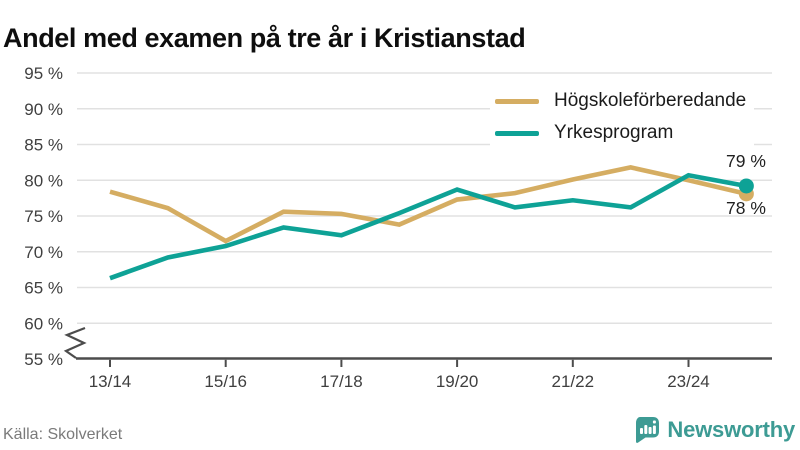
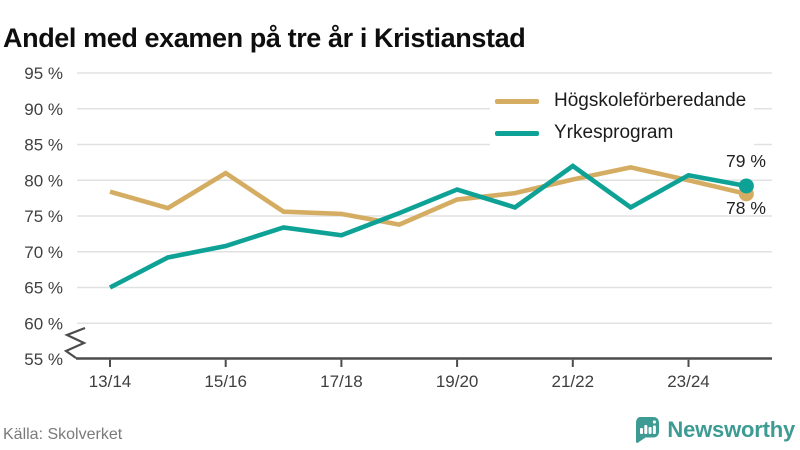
Yrkesprogram/13/14: 66% -> 65%
Högskoleförberedande/15/16: 72% -> 81%
Yrkesprogram/21/22: 77% -> 82%
